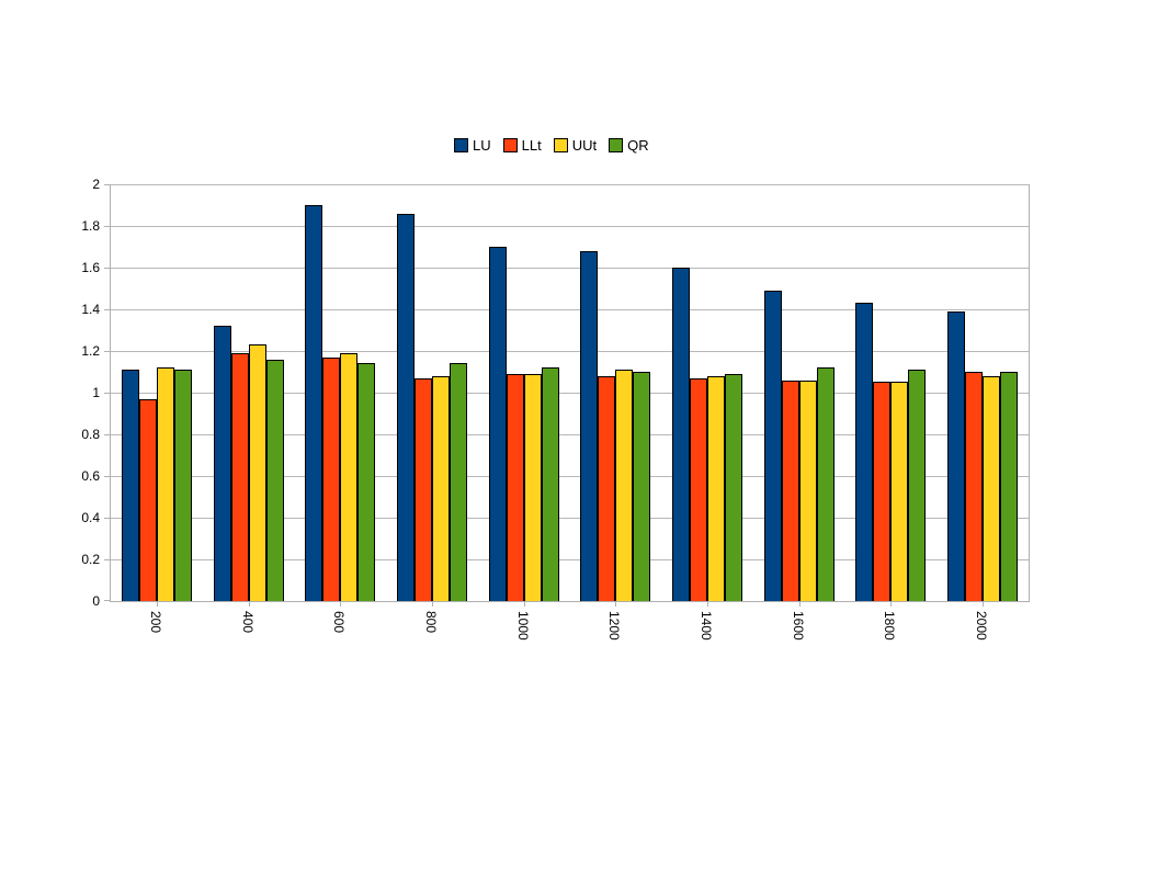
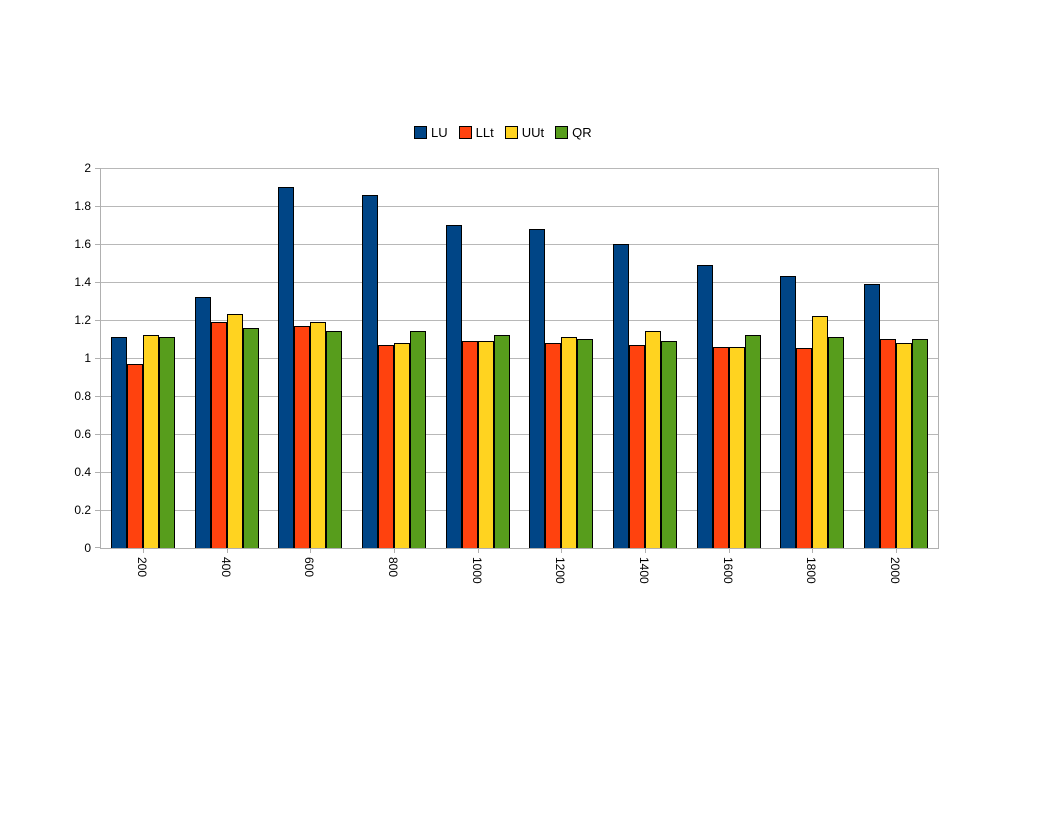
UUt/1400: 1.08 -> 1.14
UUt/1800: 1.05 -> 1.22
